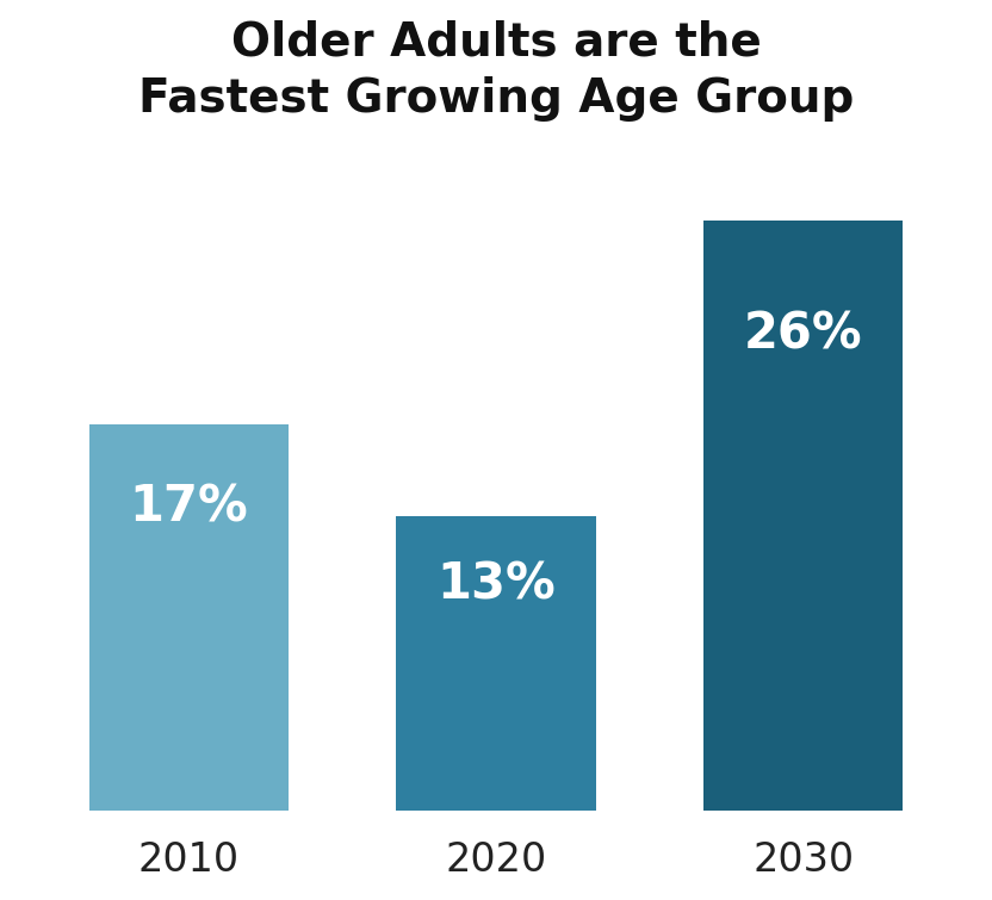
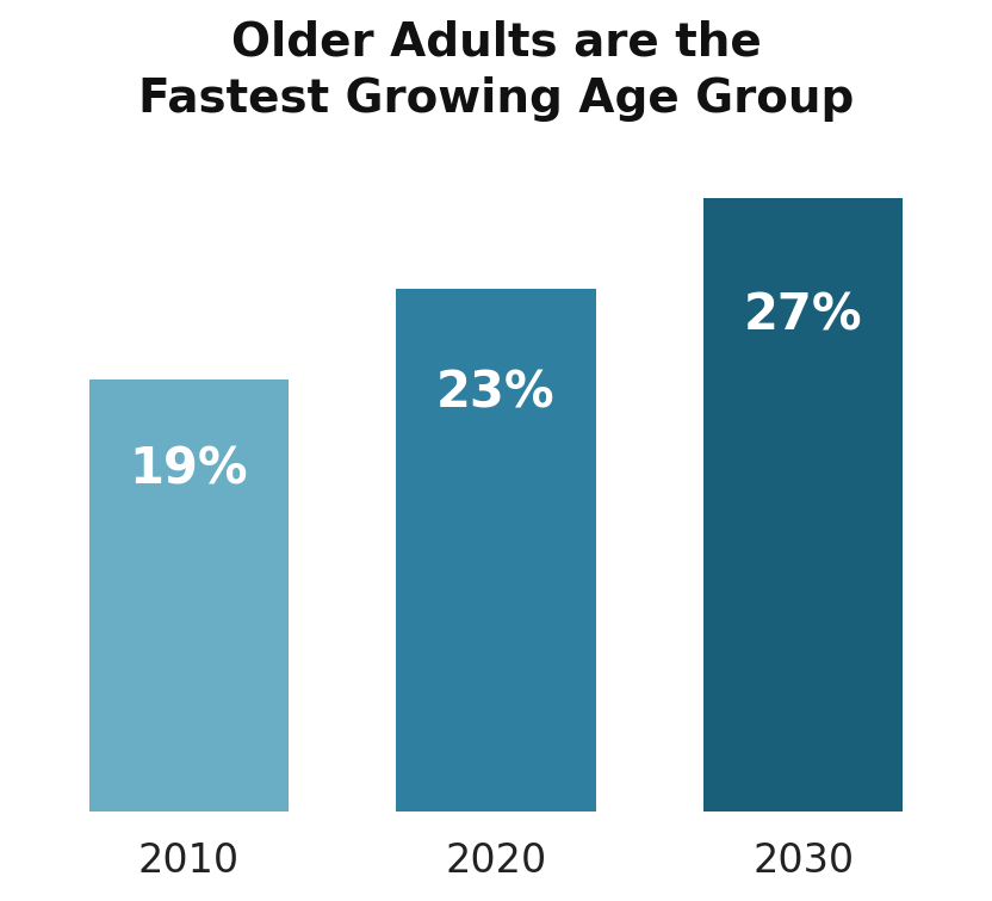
2010: 17% -> 19%
2020: 13% -> 23%
2030: 26% -> 27%
